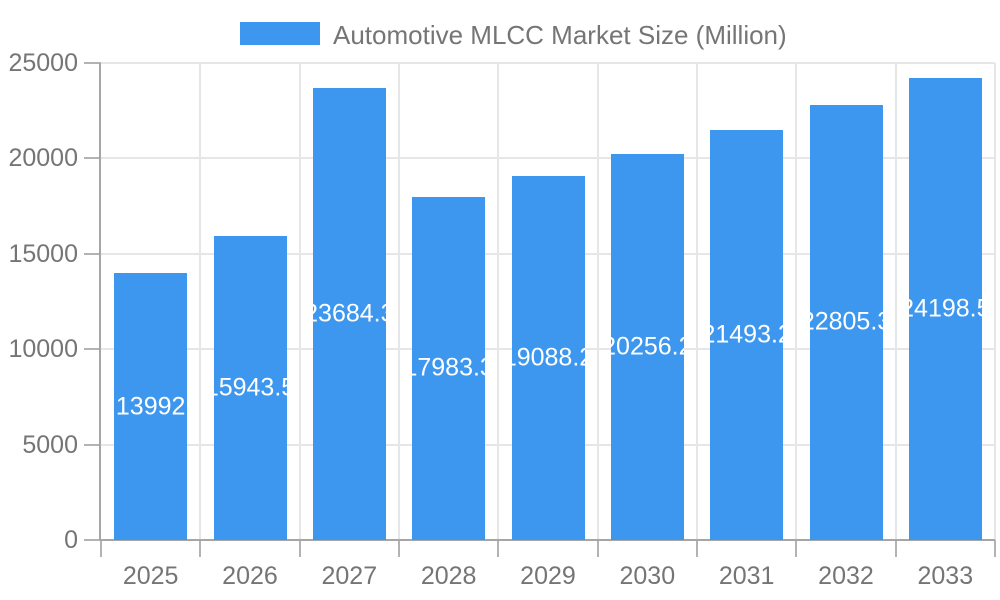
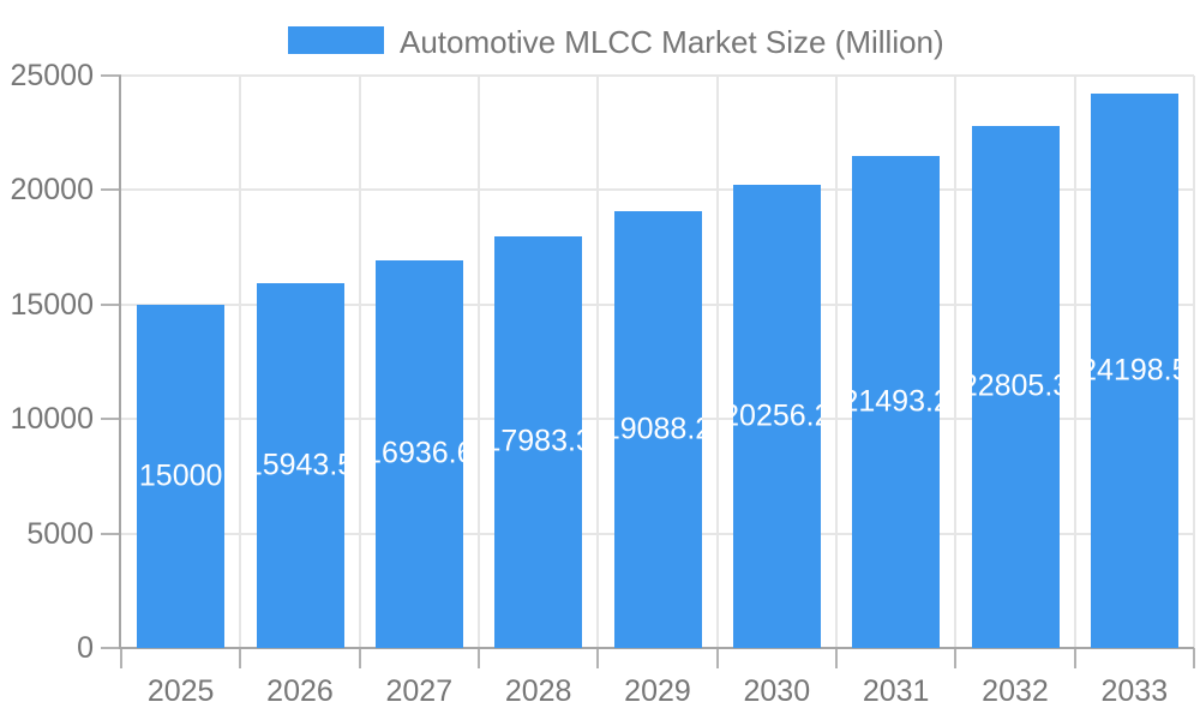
2025: 13992 -> 15000
2027: 23684.3 -> 16936.6
